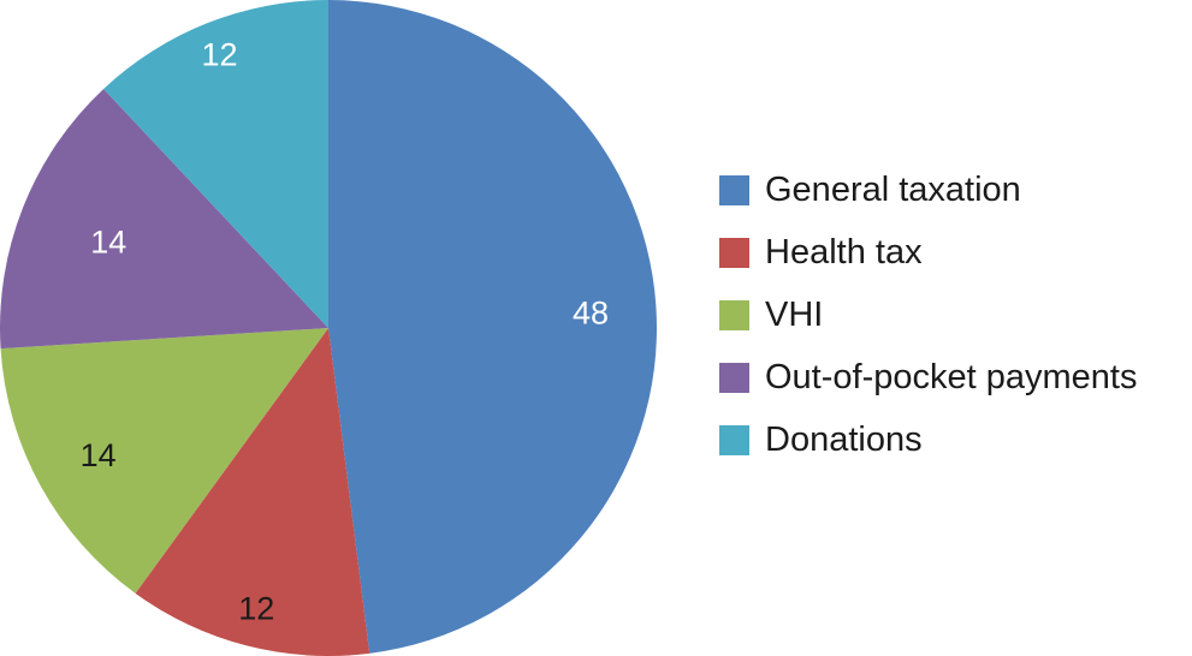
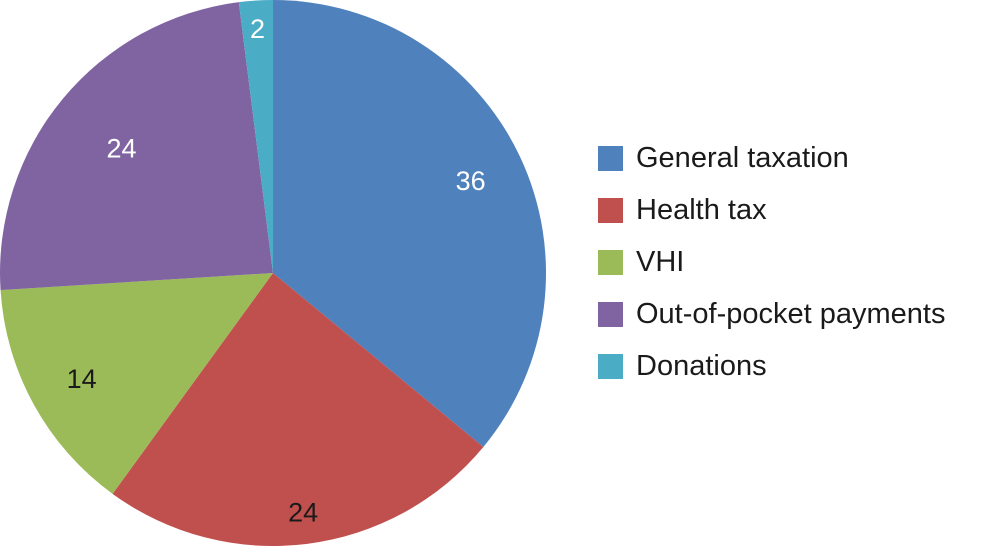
General taxation: 48 -> 36
Health tax: 12 -> 24
Out-of-pocket payments: 14 -> 24
Donations: 12 -> 2
